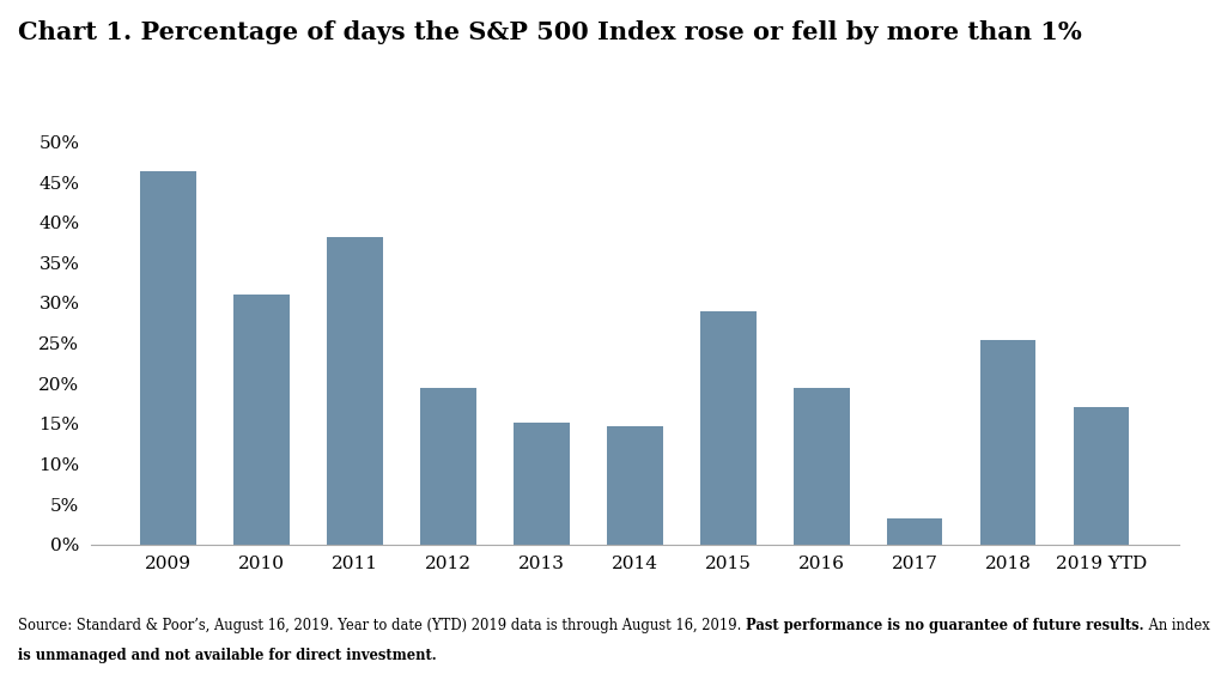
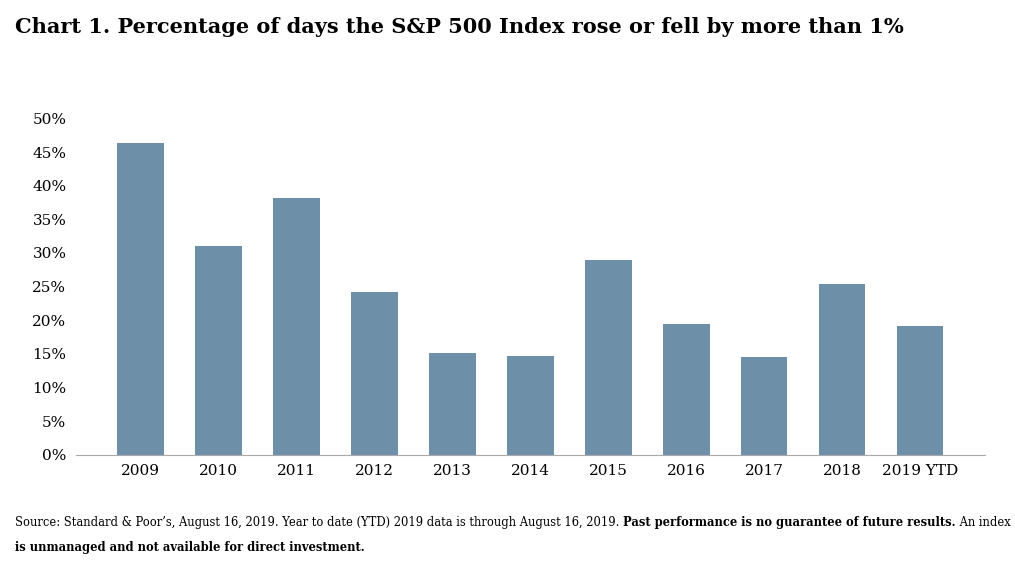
2012: 19.4% -> 24.2%
2017: 3.2% -> 14.6%
2019 YTD: 17.0% -> 19.2%
